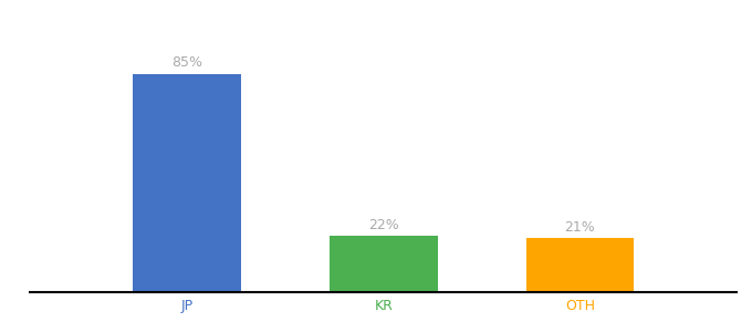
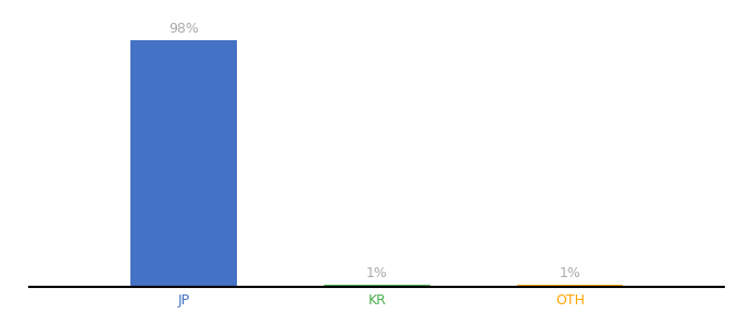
JP: 85% -> 98%
KR: 22% -> 1%
OTH: 21% -> 1%
